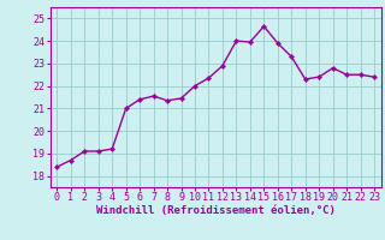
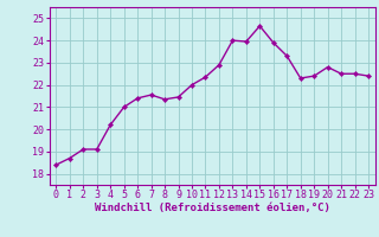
4: 19.2 -> 20.2
